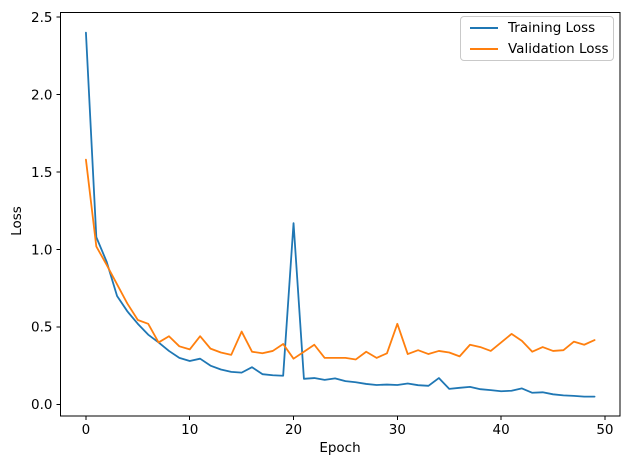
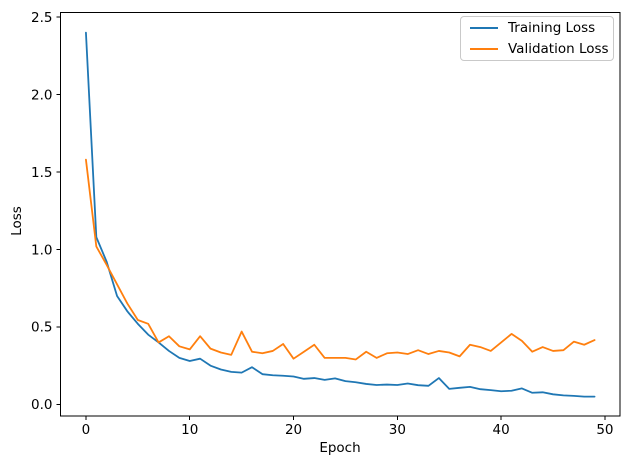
Training Loss/20: 1.17 -> 0.18
Validation Loss/30: 0.52 -> 0.34
